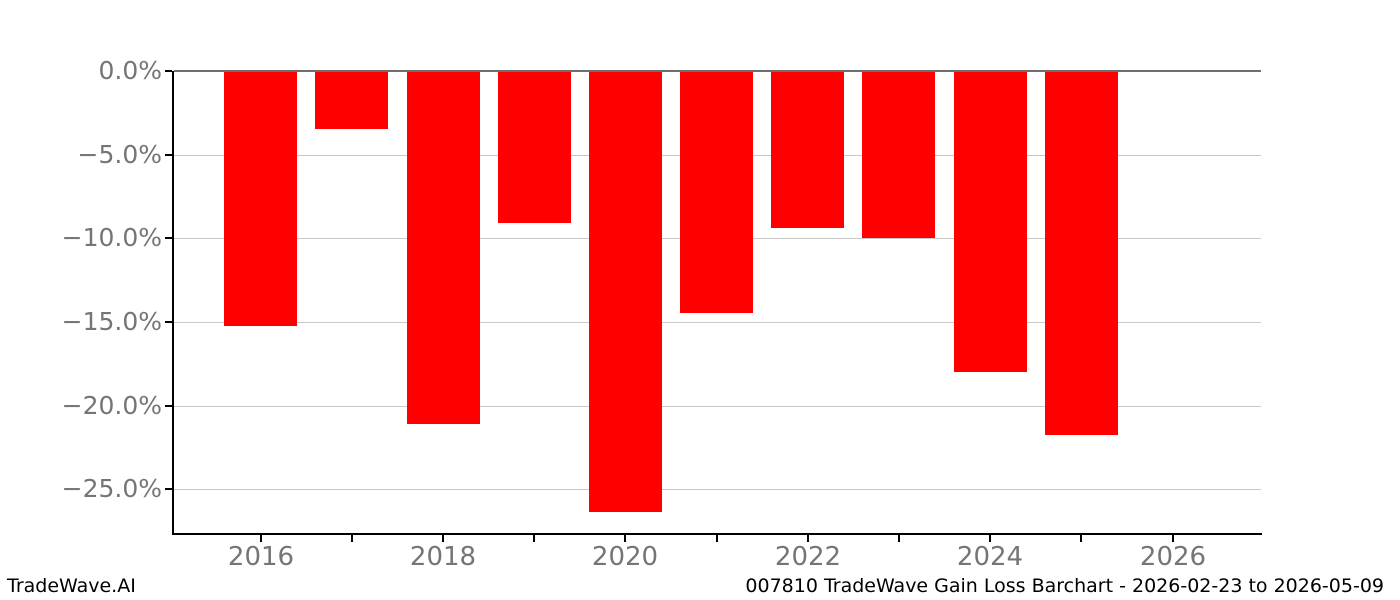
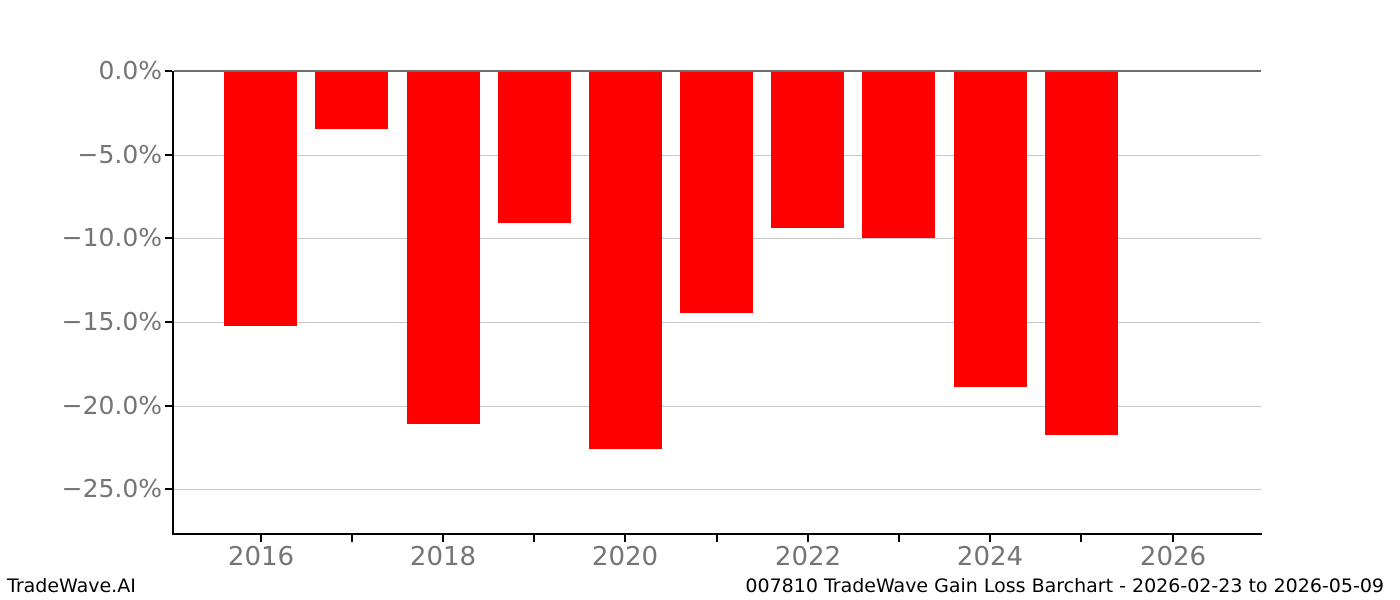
2020: -26.3% -> -22.5%
2024: -17.9% -> -18.8%
